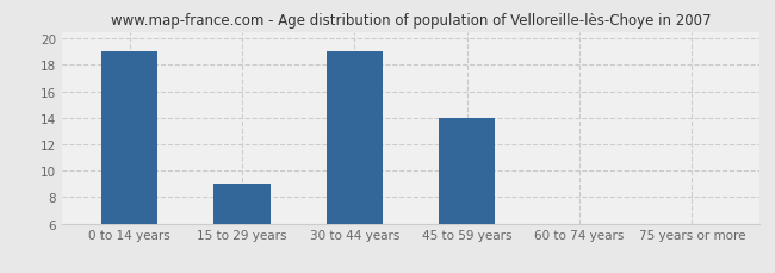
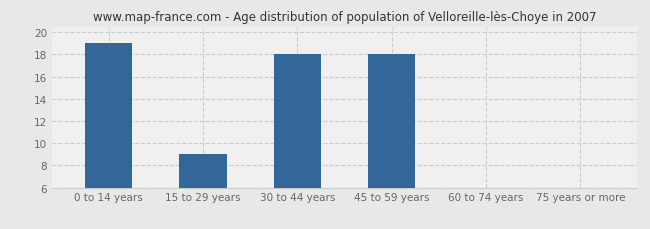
30 to 44 years: 19 -> 18
45 to 59 years: 14 -> 18
